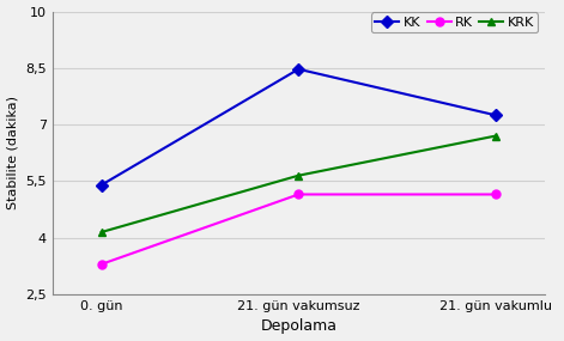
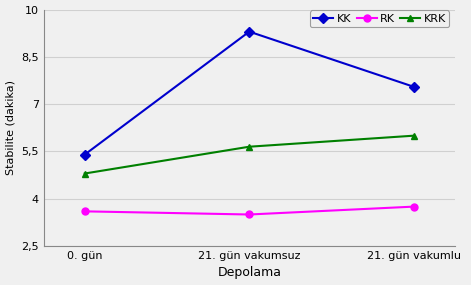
RK/0. gün: 3,30 -> 3,60
KRK/0. gün: 4,15 -> 4,80
KK/21. gün vakumsuz: 8,47 -> 9,30
RK/21. gün vakumsuz: 5,15 -> 3,50
KK/21. gün vakumlu: 7,25 -> 7,55
RK/21. gün vakumlu: 5,15 -> 3,75
KRK/21. gün vakumlu: 6,70 -> 6,00
